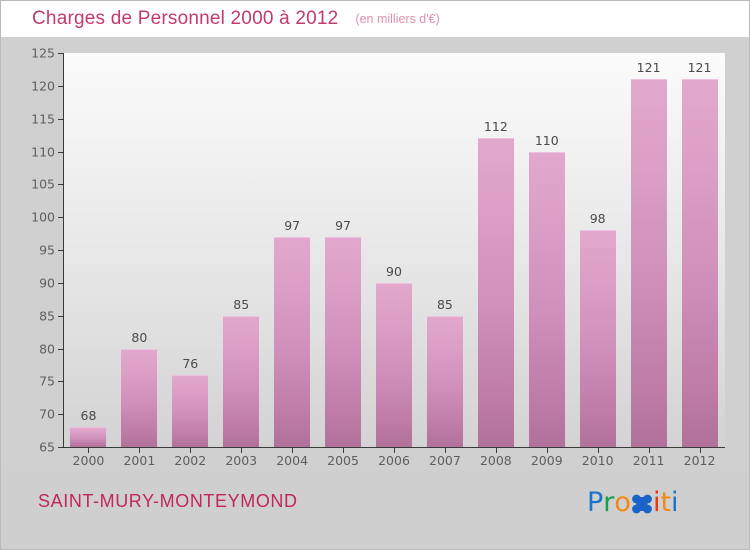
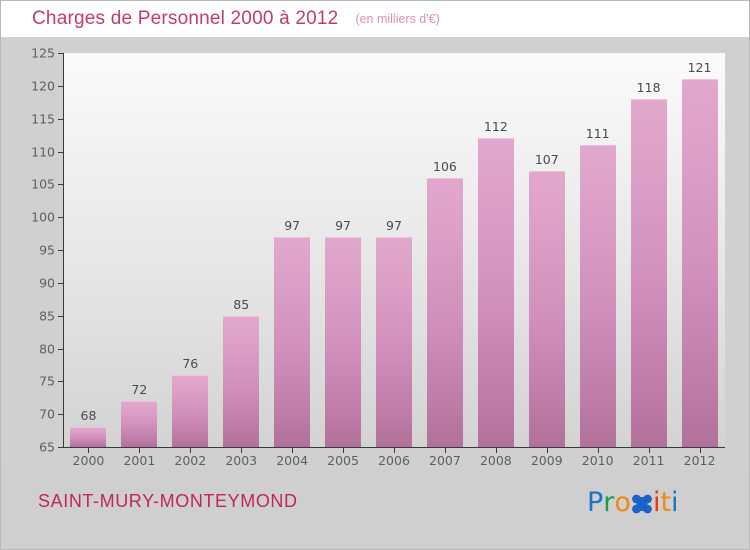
2001: 80 -> 72
2006: 90 -> 97
2007: 85 -> 106
2009: 110 -> 107
2010: 98 -> 111
2011: 121 -> 118
